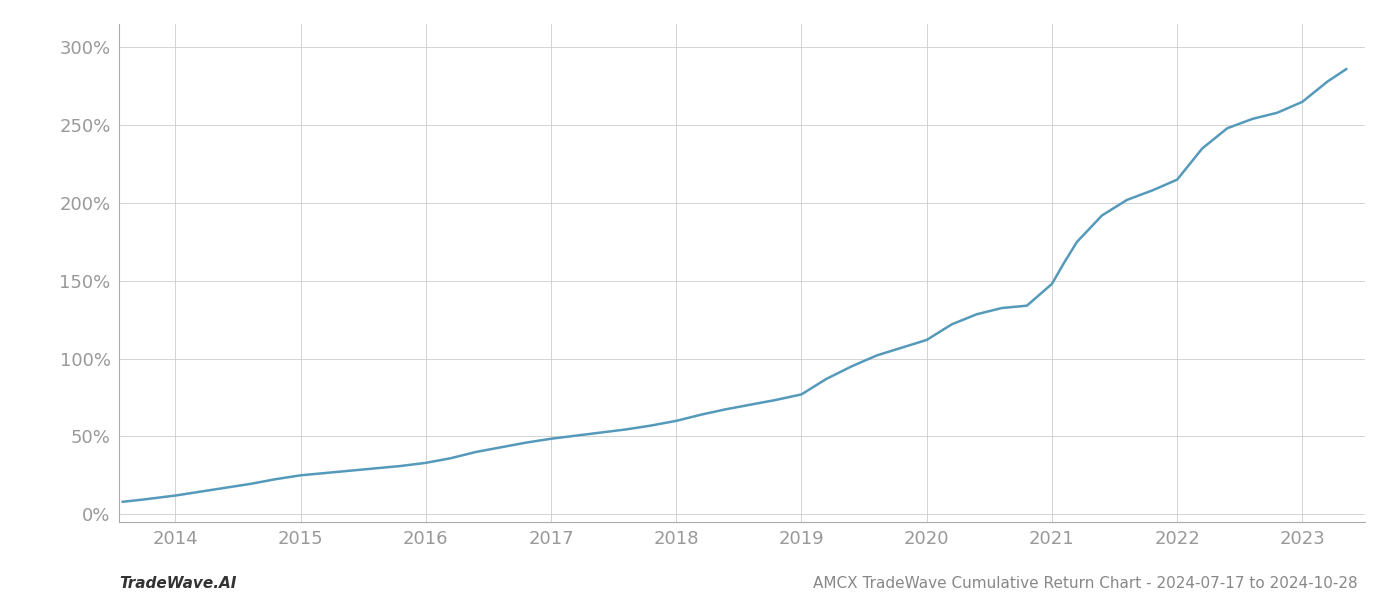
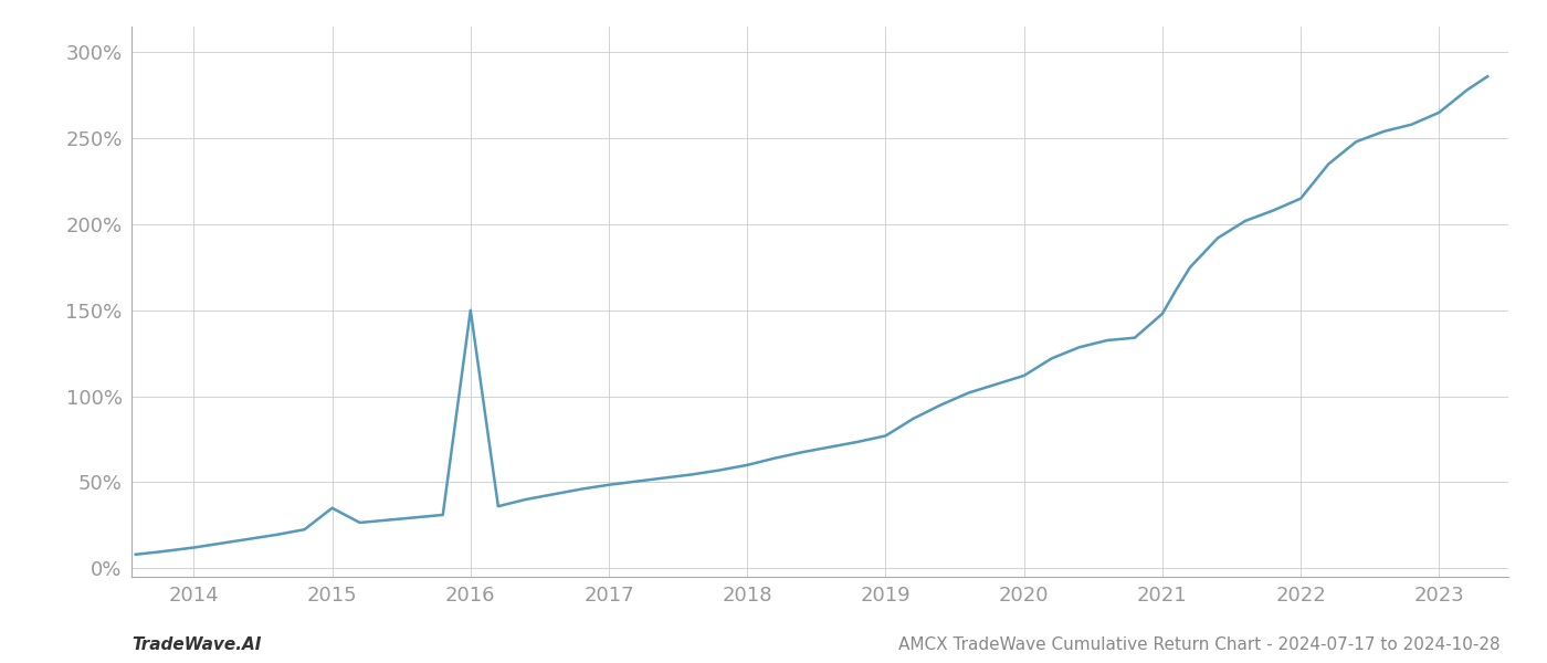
2015: 25% -> 35%
2016: 33% -> 150%
